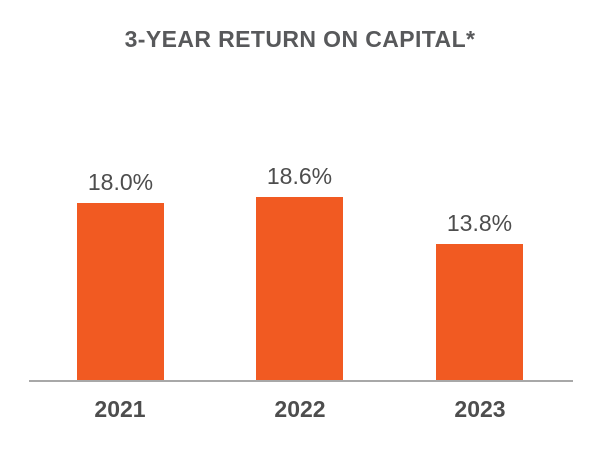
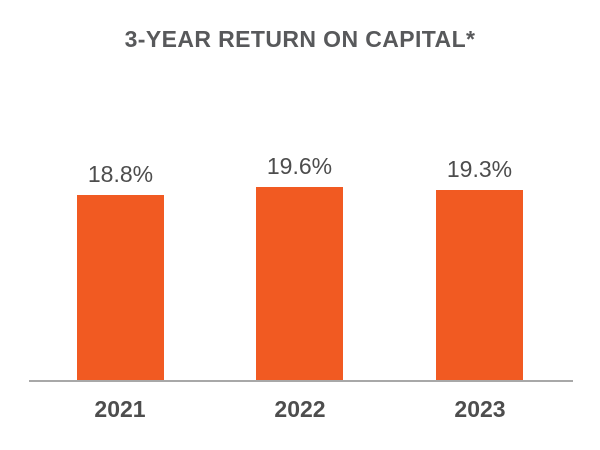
2021: 18.0% -> 18.8%
2022: 18.6% -> 19.6%
2023: 13.8% -> 19.3%
